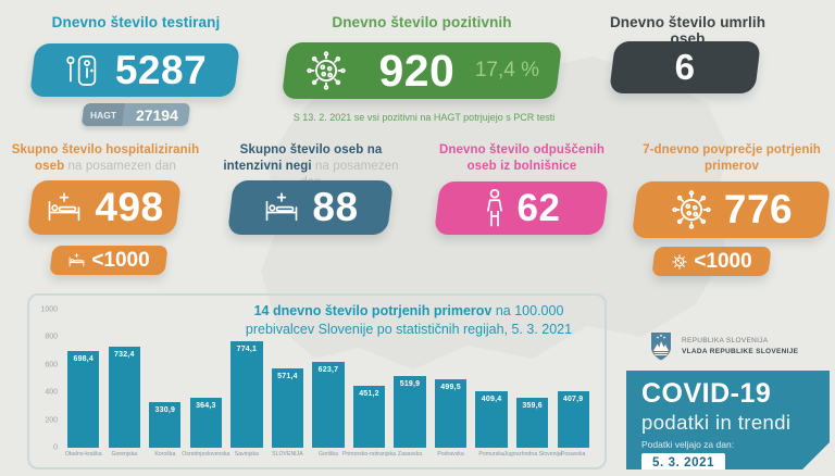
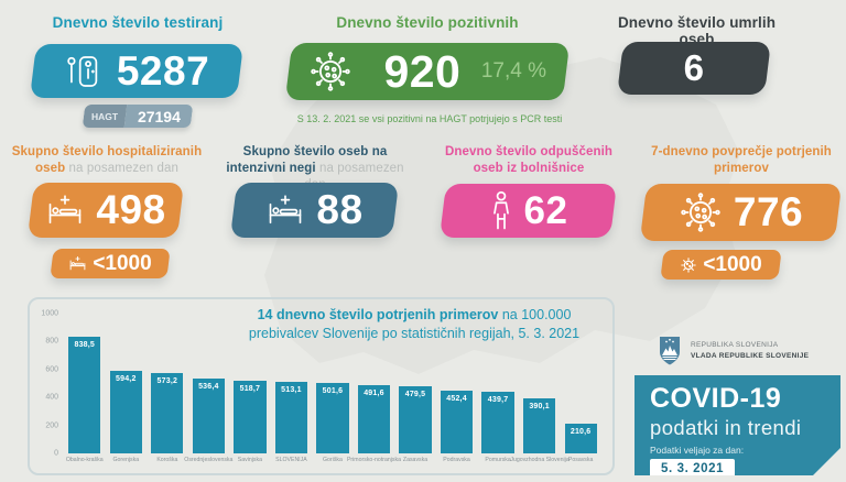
Obalno-kraška: 698,4 -> 838,5
Gorenjska: 732,4 -> 594,2
Koroška: 330,9 -> 573,2
Osrednjeslovenska: 364,3 -> 536,4
Savinjska: 774,1 -> 518,7
SLOVENIJA: 571,4 -> 513,1
Goriška: 623,7 -> 501,6
Primorsko-notranjska: 451,2 -> 491,6
Zasavska: 519,9 -> 479,5
Podravska: 499,5 -> 452,4
Pomurska: 409,4 -> 439,7
Jugovzhodna Slovenija: 359,6 -> 390,1
Posavska: 407,9 -> 210,6
